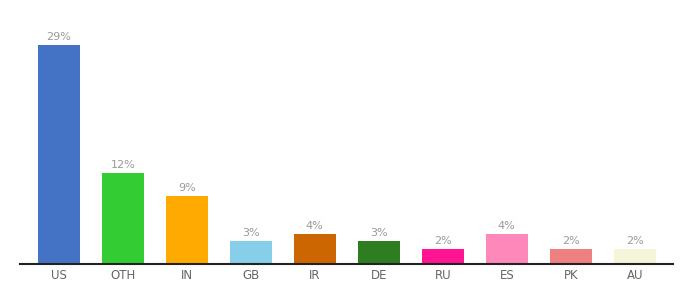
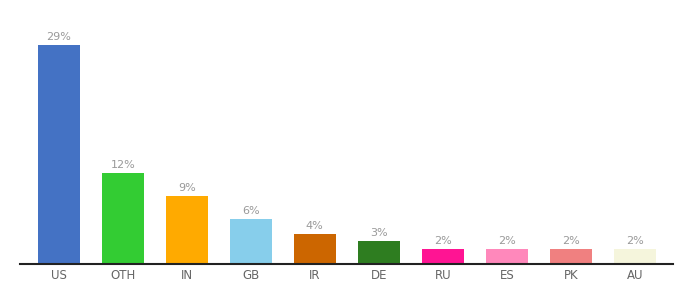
GB: 3% -> 6%
ES: 4% -> 2%
